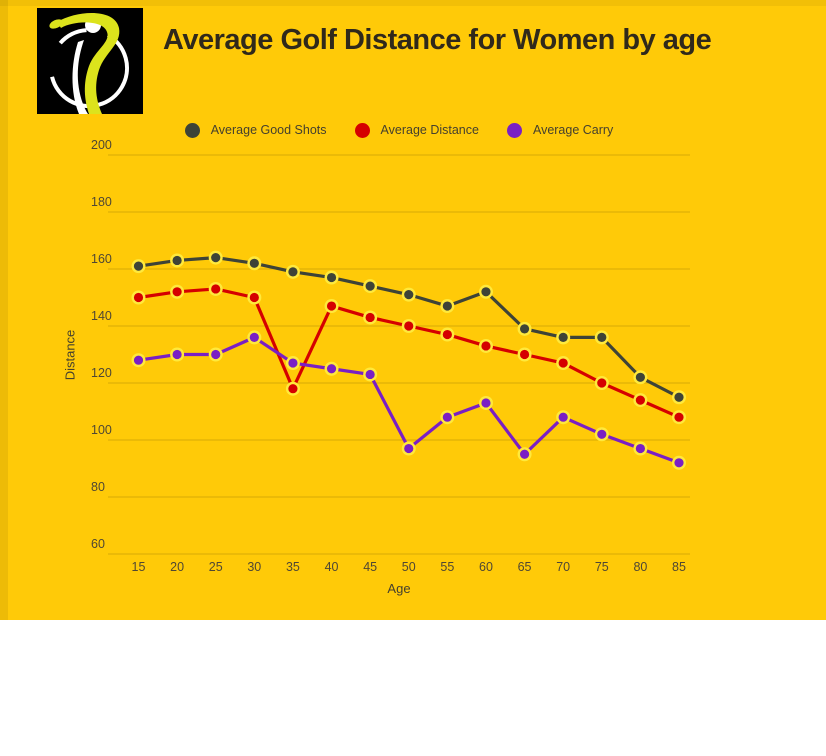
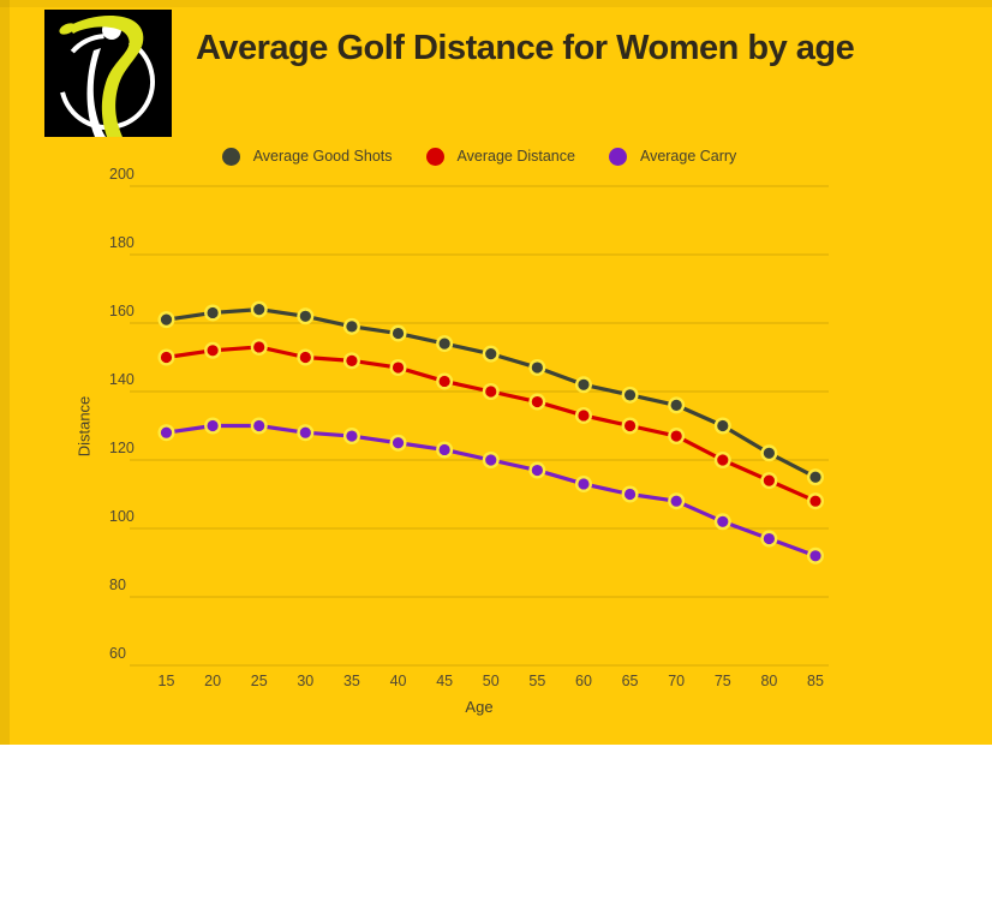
Average Carry/30: 136 -> 128
Average Distance/35: 118 -> 149
Average Carry/50: 97 -> 120
Average Carry/55: 108 -> 117
Average Good Shots/60: 152 -> 142
Average Carry/65: 95 -> 110
Average Good Shots/75: 136 -> 130
